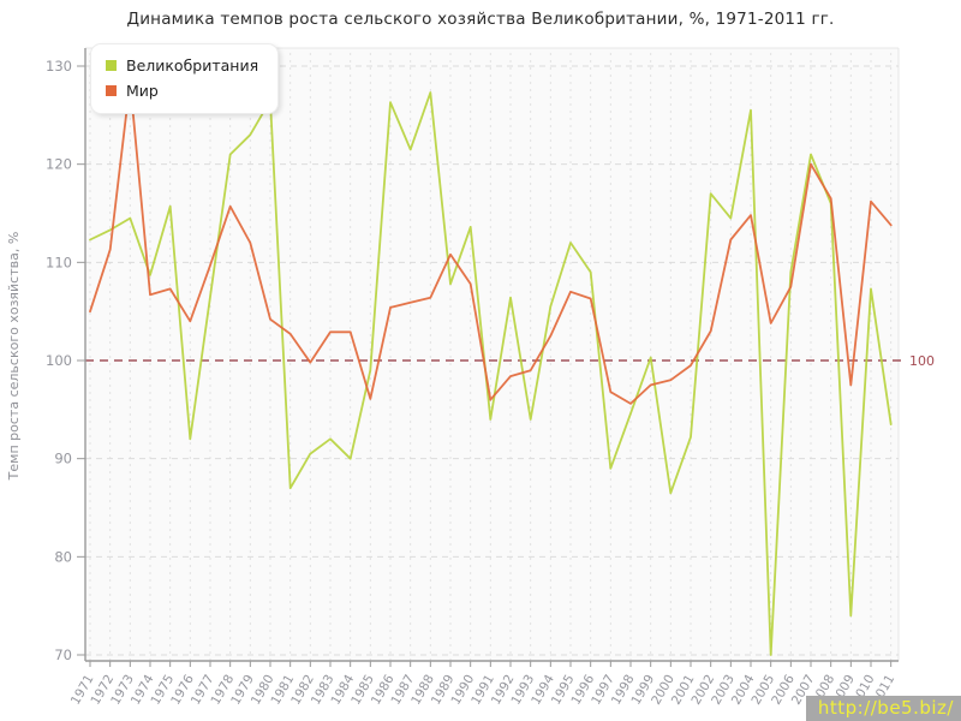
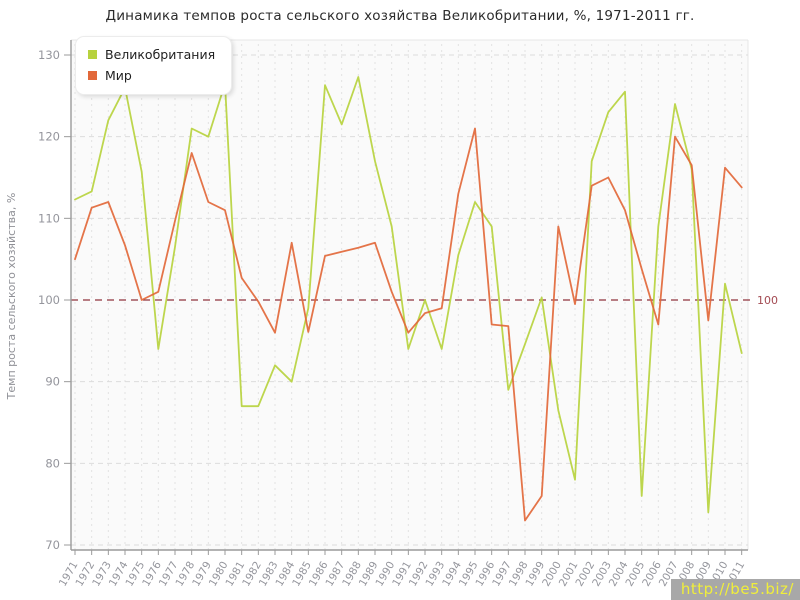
Великобритания/1973: 114 -> 122
Мир/1973: 128 -> 112
Великобритания/1974: 109 -> 126
Мир/1975: 107 -> 100
Великобритания/1976: 92 -> 94
Мир/1976: 104 -> 101
Мир/1978: 116 -> 118
Великобритания/1979: 123 -> 120
Мир/1980: 104 -> 111
Великобритания/1982: 90 -> 87
Мир/1983: 103 -> 96
Мир/1984: 103 -> 107
Великобритания/1989: 108 -> 117
Мир/1989: 111 -> 107
Великобритания/1990: 114 -> 109
Мир/1990: 108 -> 101
Великобритания/1992: 106 -> 100
Мир/1994: 102 -> 113
Мир/1995: 107 -> 121
Мир/1996: 106 -> 97
Мир/1998: 96 -> 73
Мир/1999: 98 -> 76
Мир/2000: 98 -> 109
Великобритания/2001: 92 -> 78
Мир/2002: 103 -> 114
Великобритания/2003: 114 -> 123
Мир/2003: 112 -> 115
Мир/2004: 115 -> 111
Великобритания/2005: 70 -> 76
Мир/2006: 108 -> 97
Великобритания/2007: 121 -> 124
Великобритания/2010: 107 -> 102
